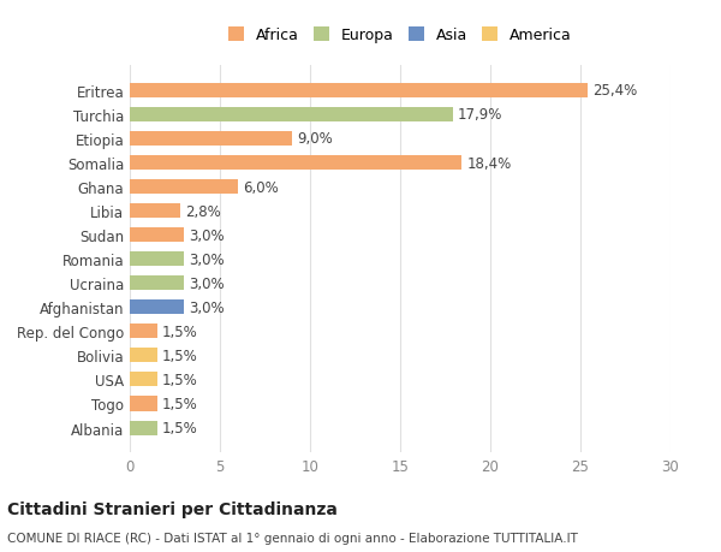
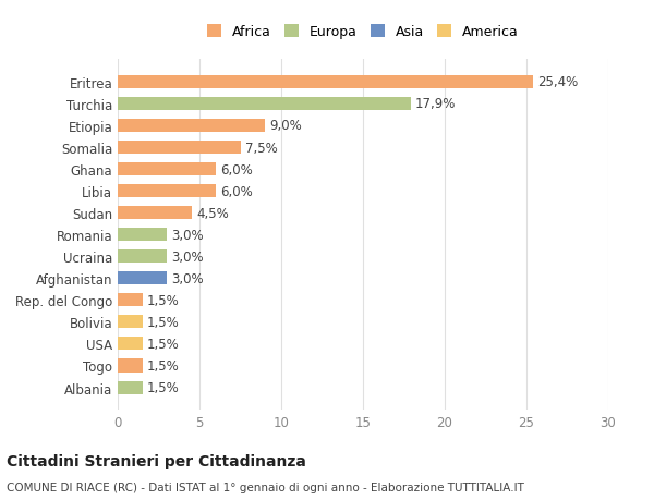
Somalia: 18,4% -> 7,5%
Libia: 2,8% -> 6,0%
Sudan: 3,0% -> 4,5%
